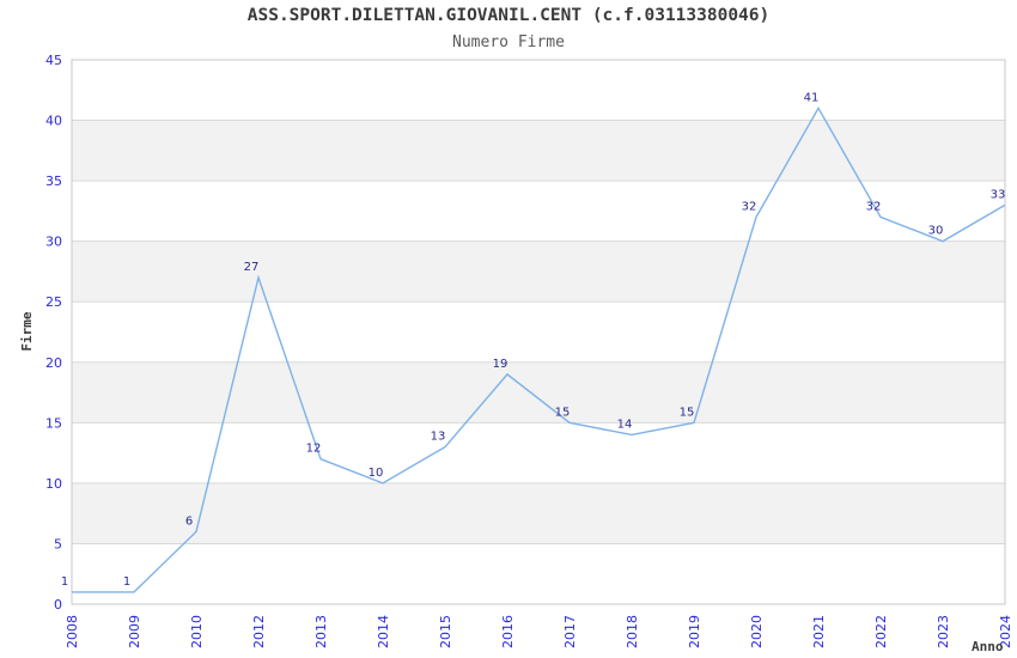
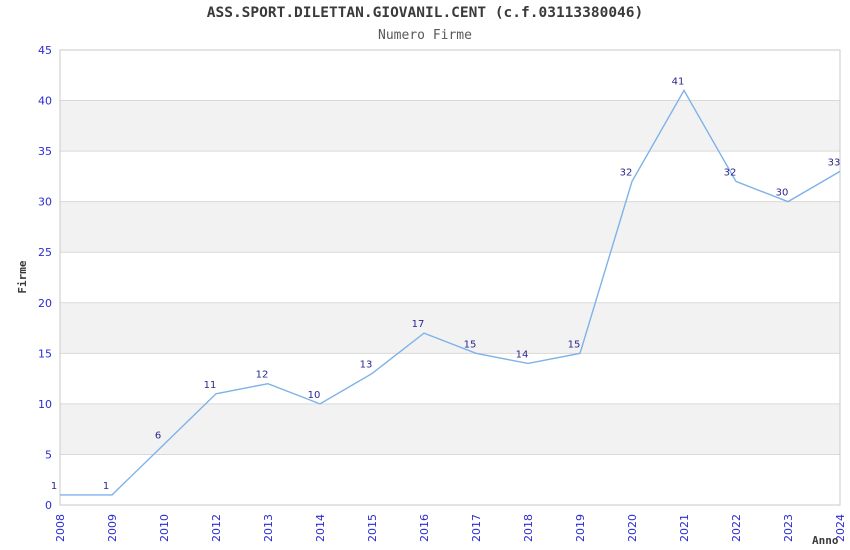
2012: 27 -> 11
2016: 19 -> 17
